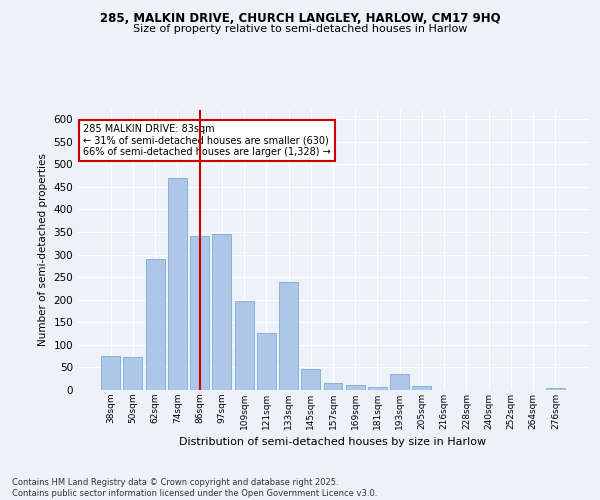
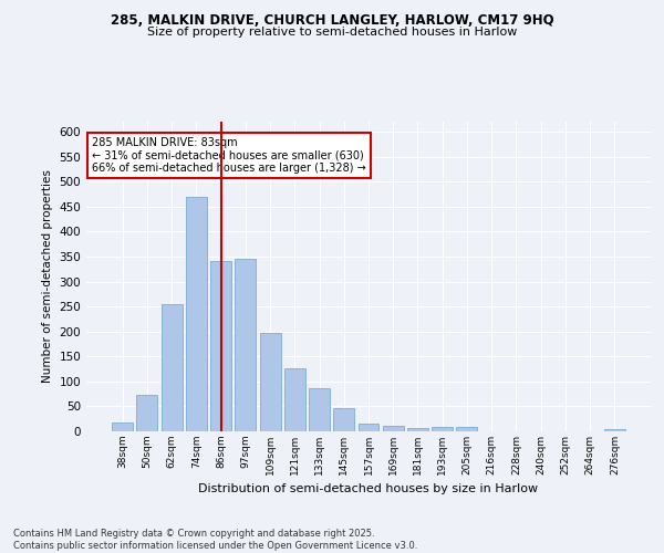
38sqm: 75 -> 17
62sqm: 290 -> 255
133sqm: 240 -> 87
193sqm: 35 -> 8
